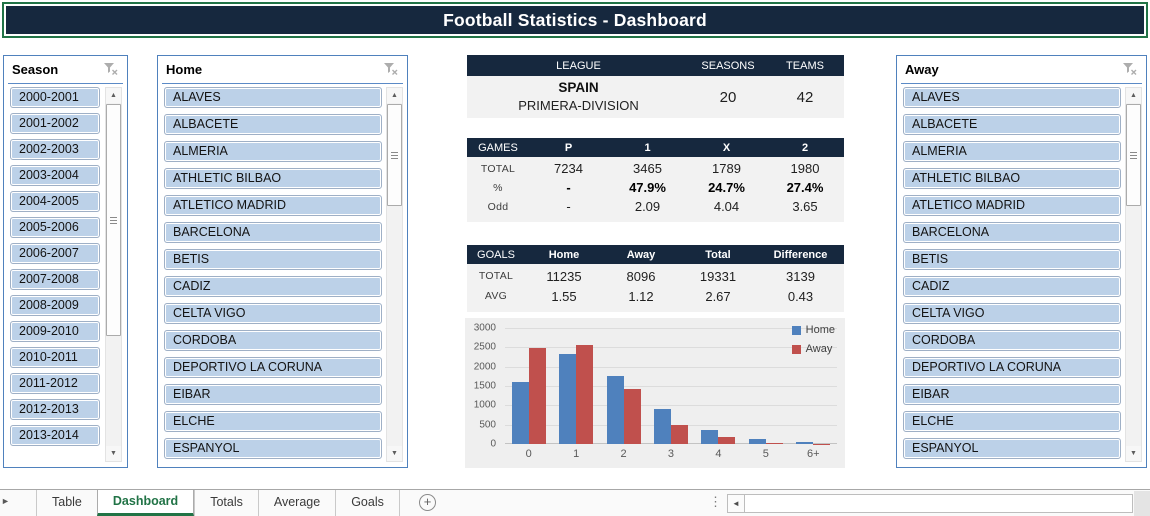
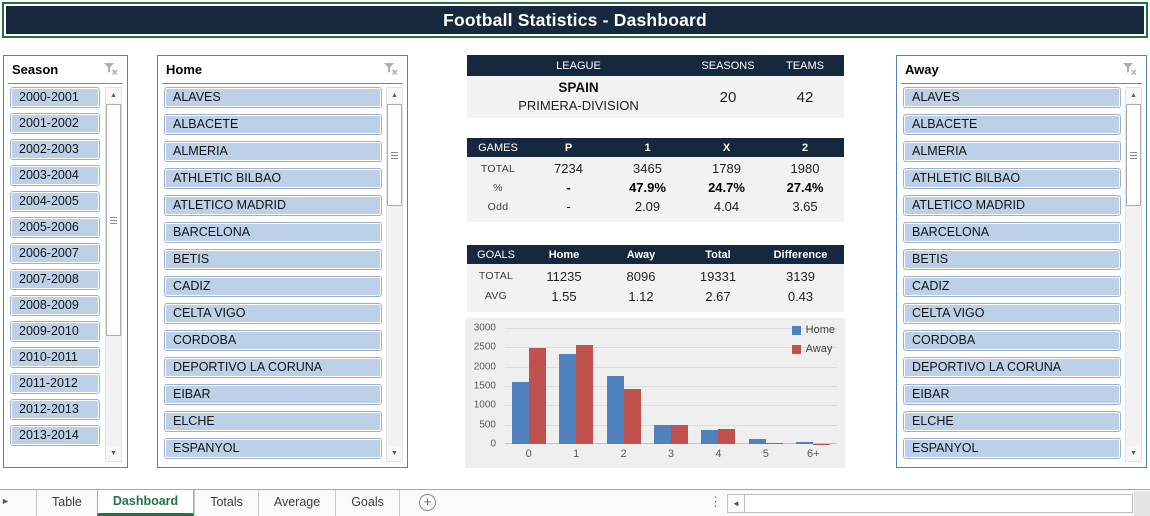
Home/3: 900 -> 500
Away/4: 200 -> 400
